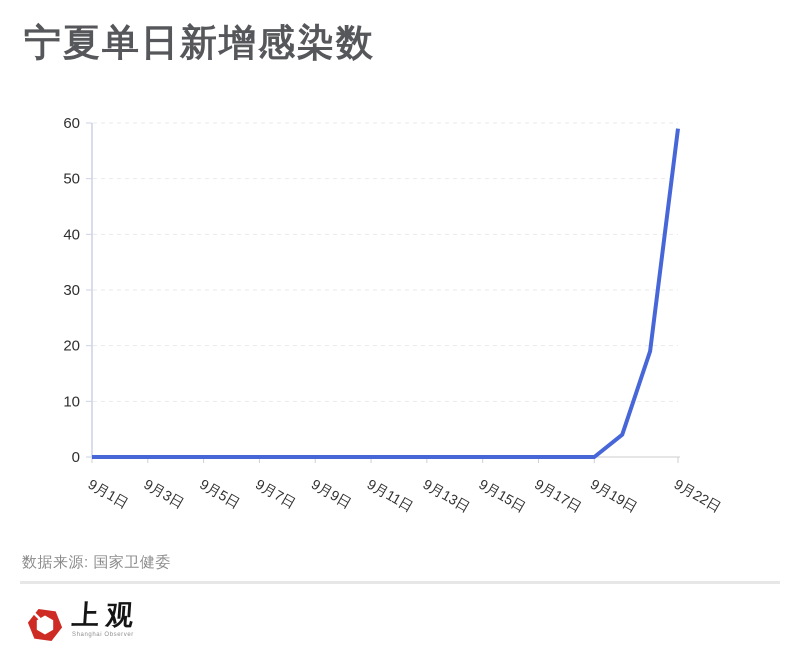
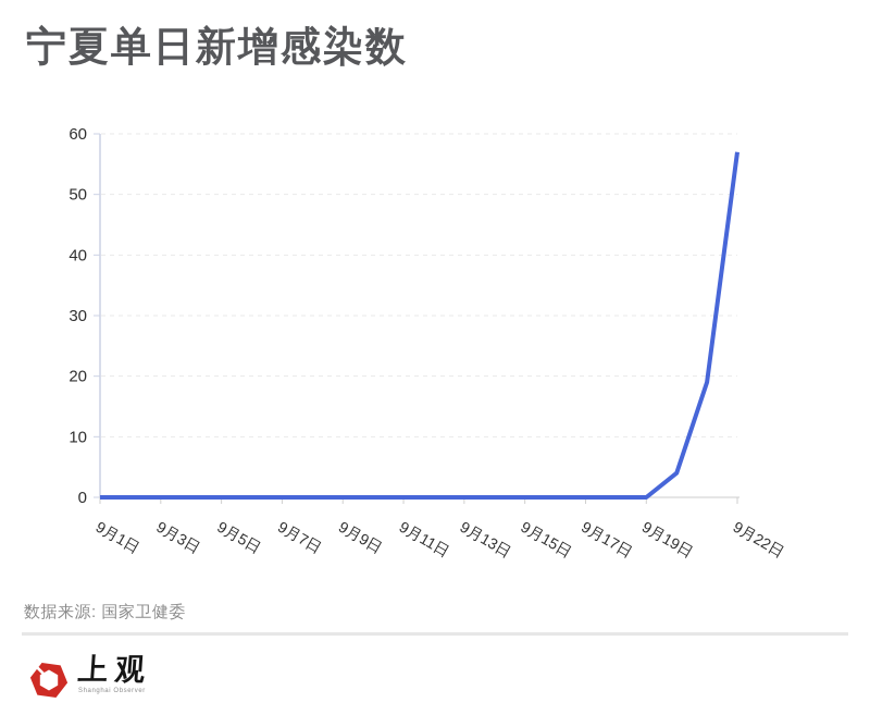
9月22日: 59 -> 57
